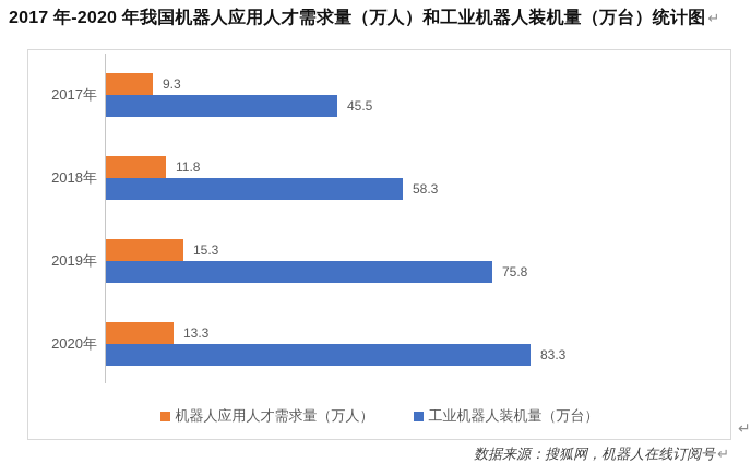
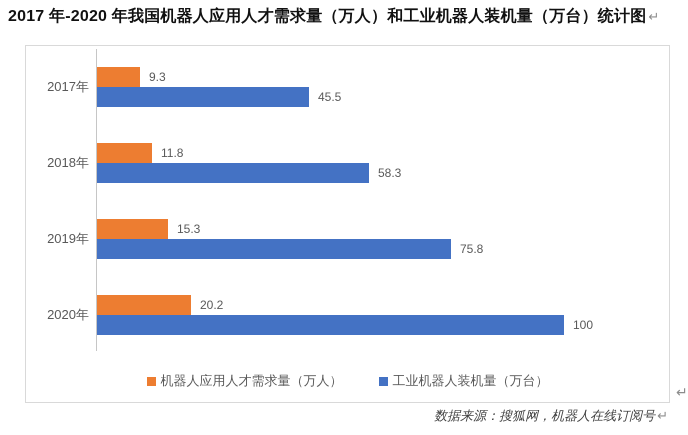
机器人应用人才需求量（万人）/2020年: 13.3 -> 20.2
工业机器人装机量（万台）/2020年: 83.3 -> 100
